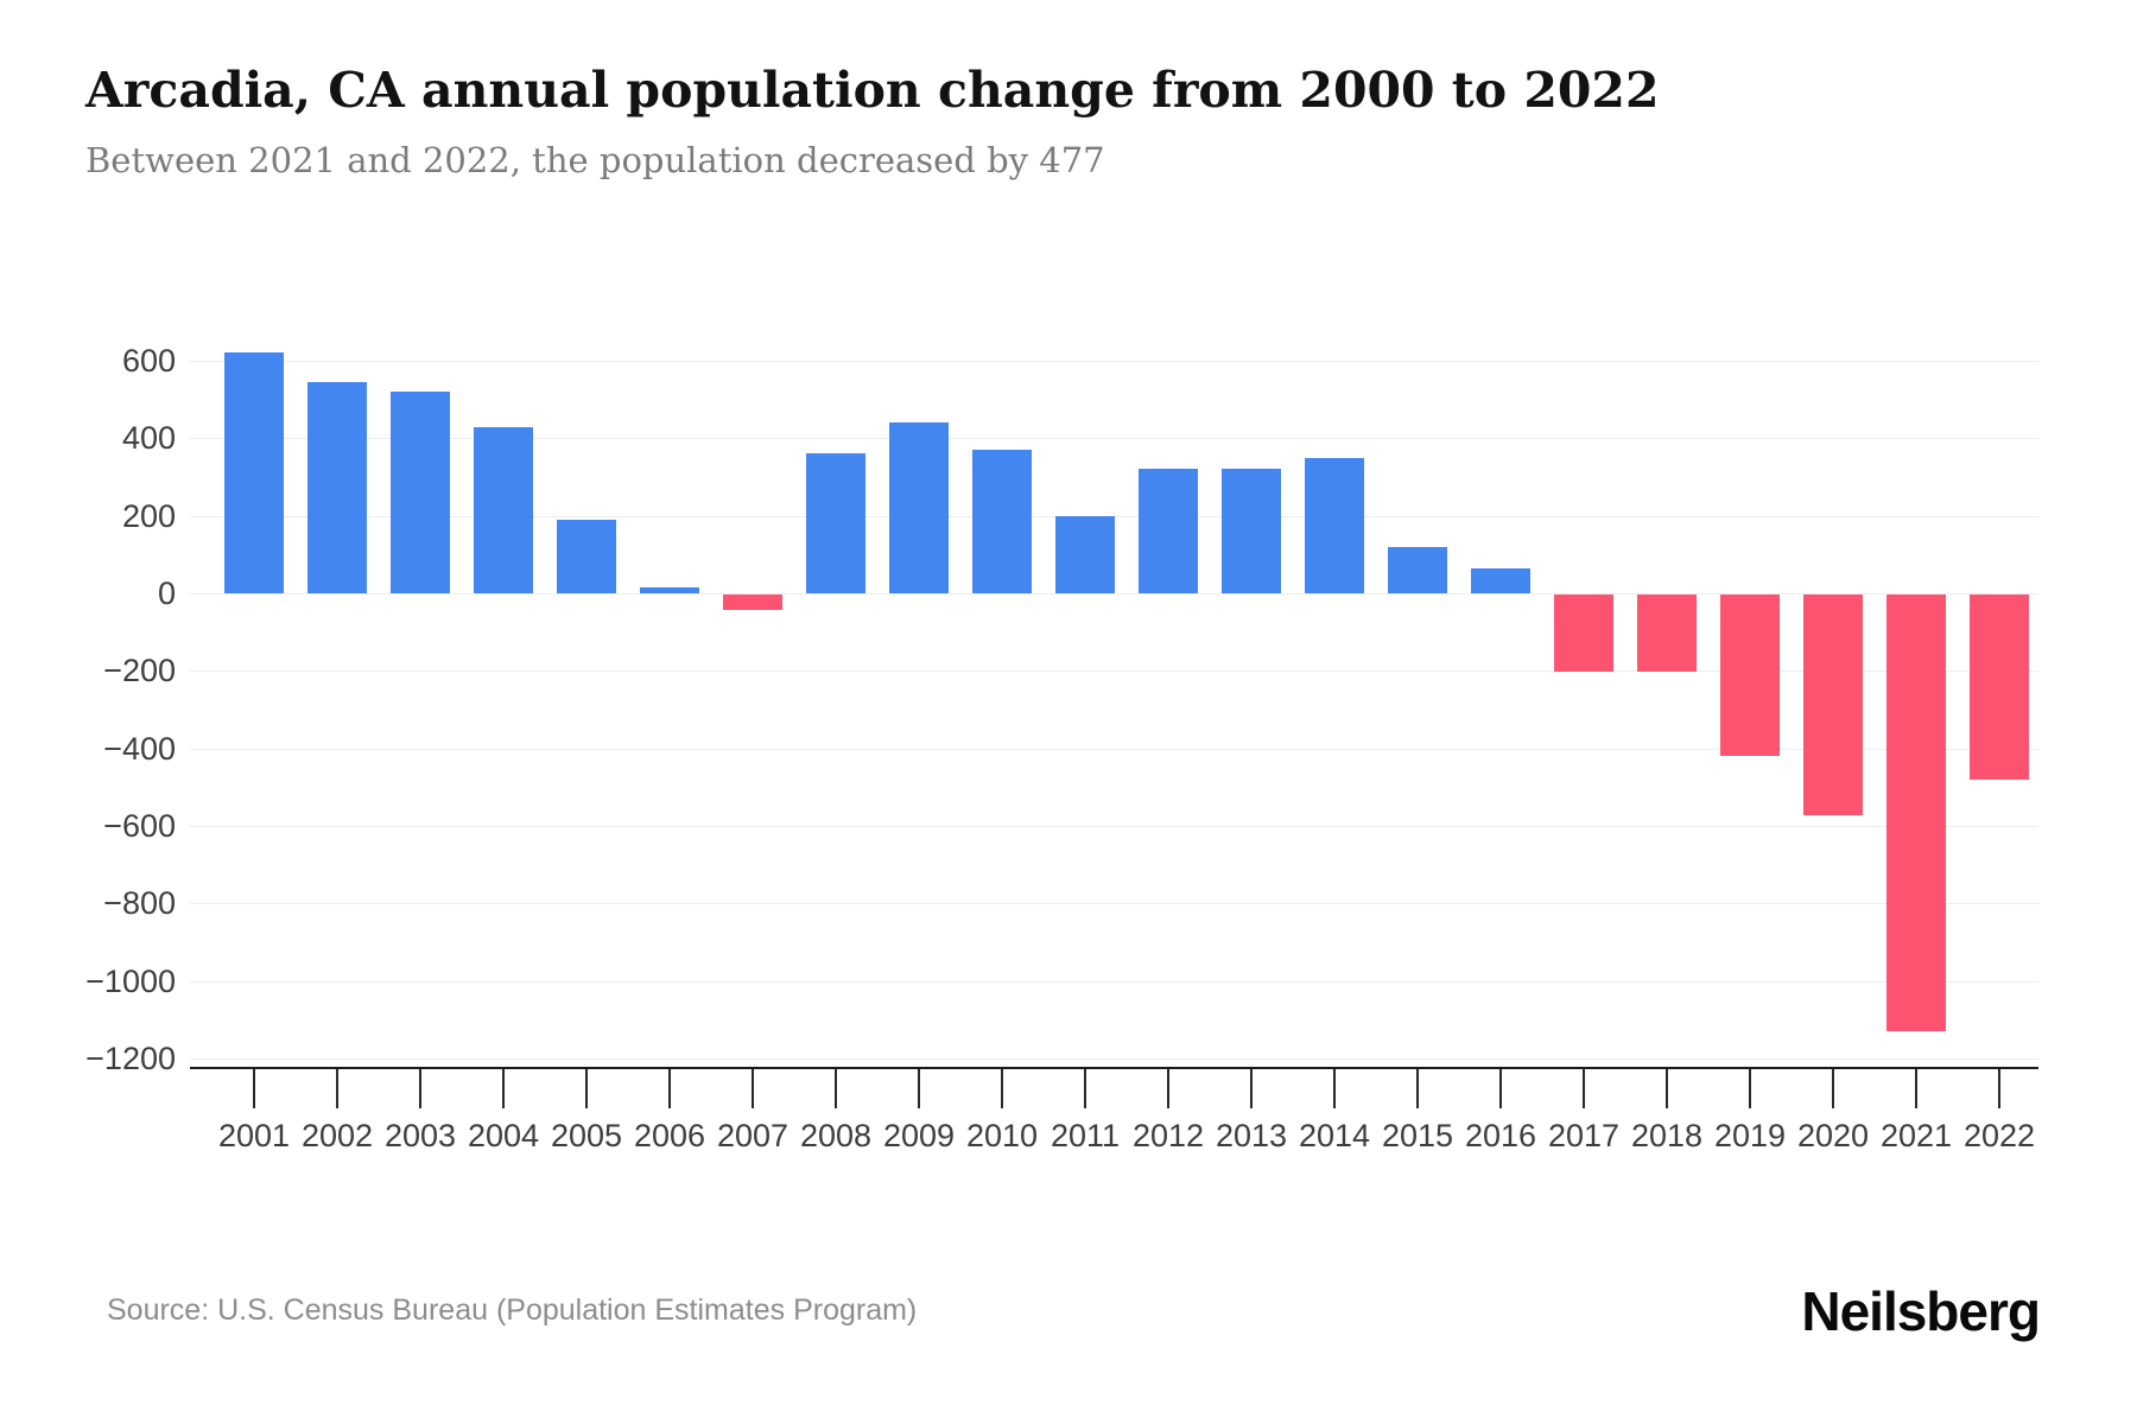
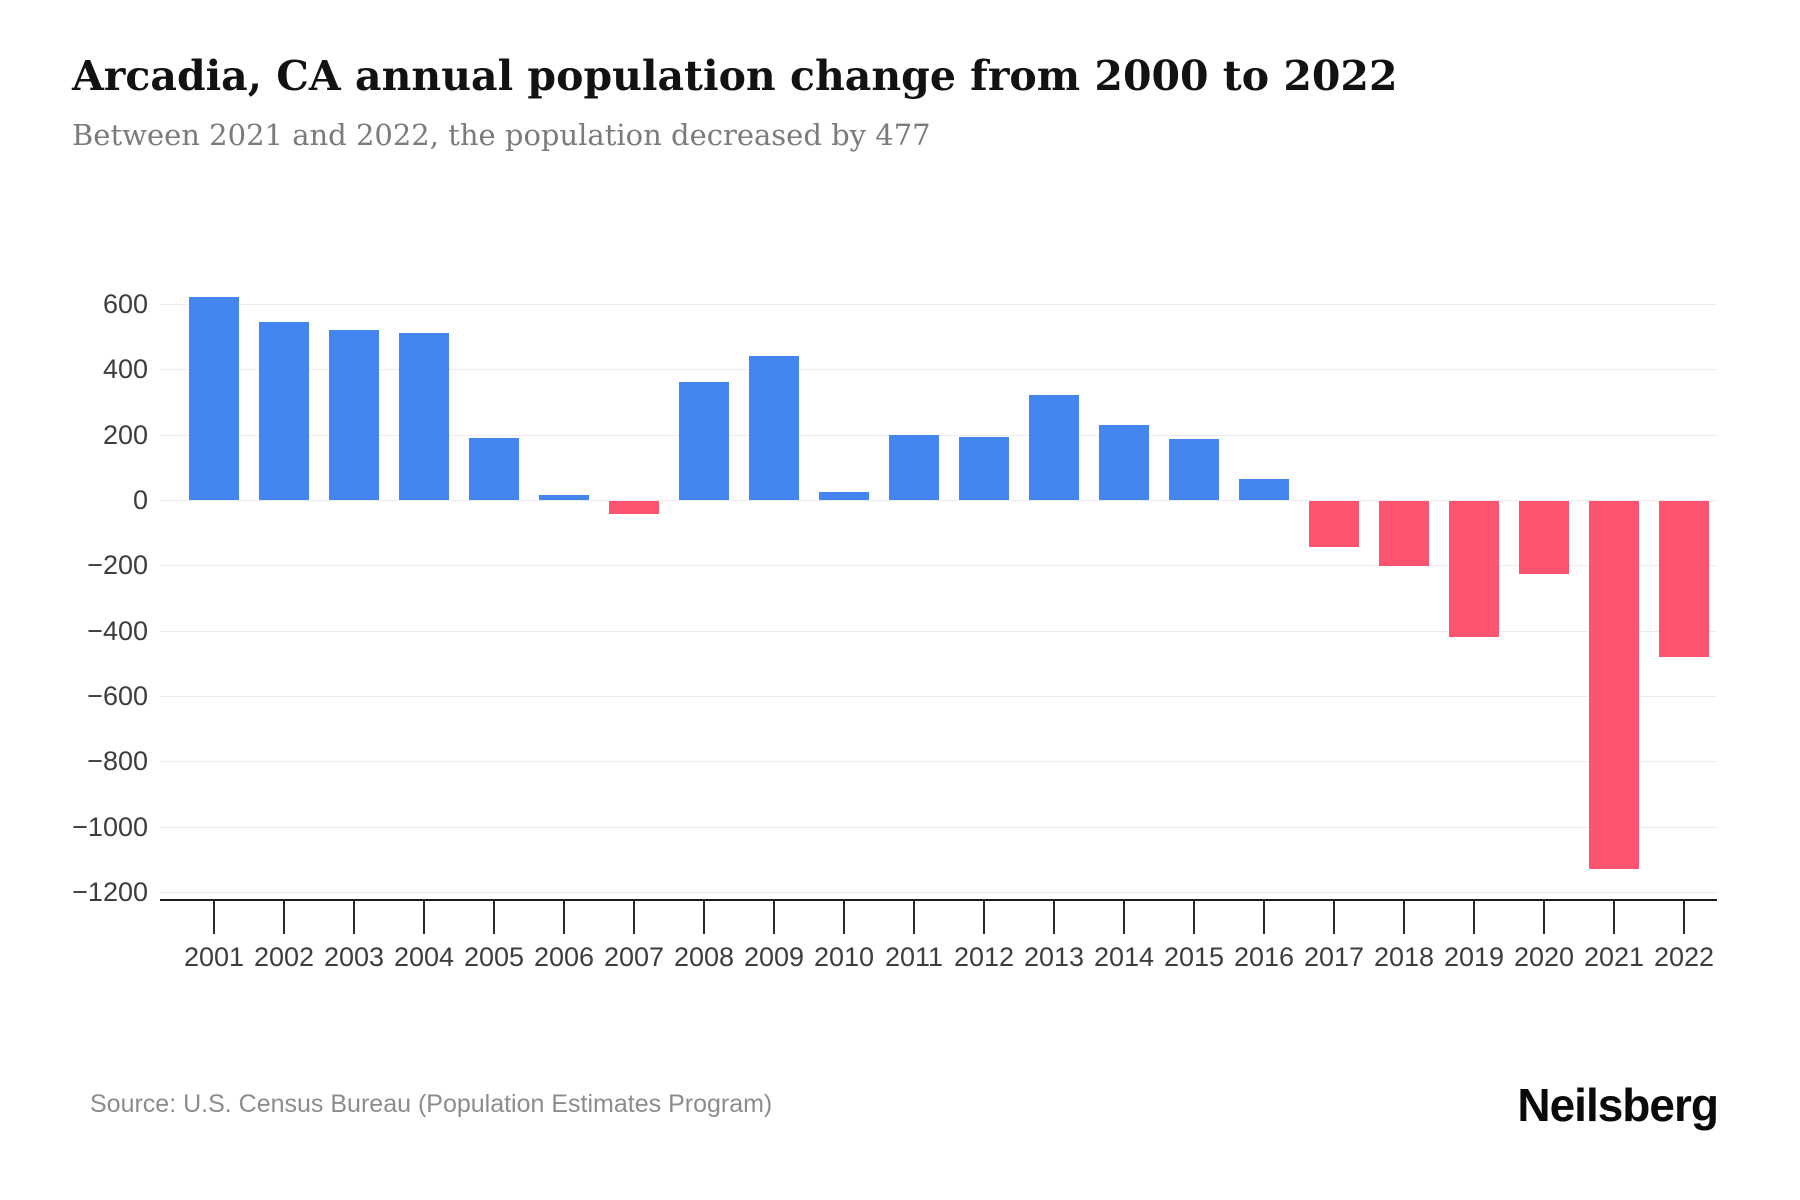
2004: 430 -> 510
2010: 370 -> 20
2012: 320 -> 190
2014: 350 -> 230
2015: 120 -> 190
2017: -200 -> -140
2020: -570 -> -220
